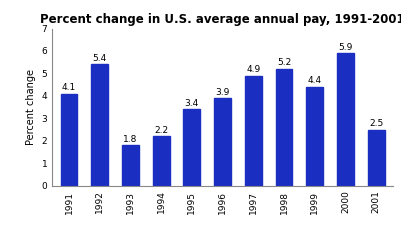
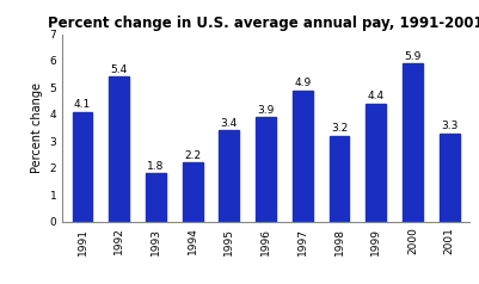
1998: 5.2 -> 3.2
2001: 2.5 -> 3.3
